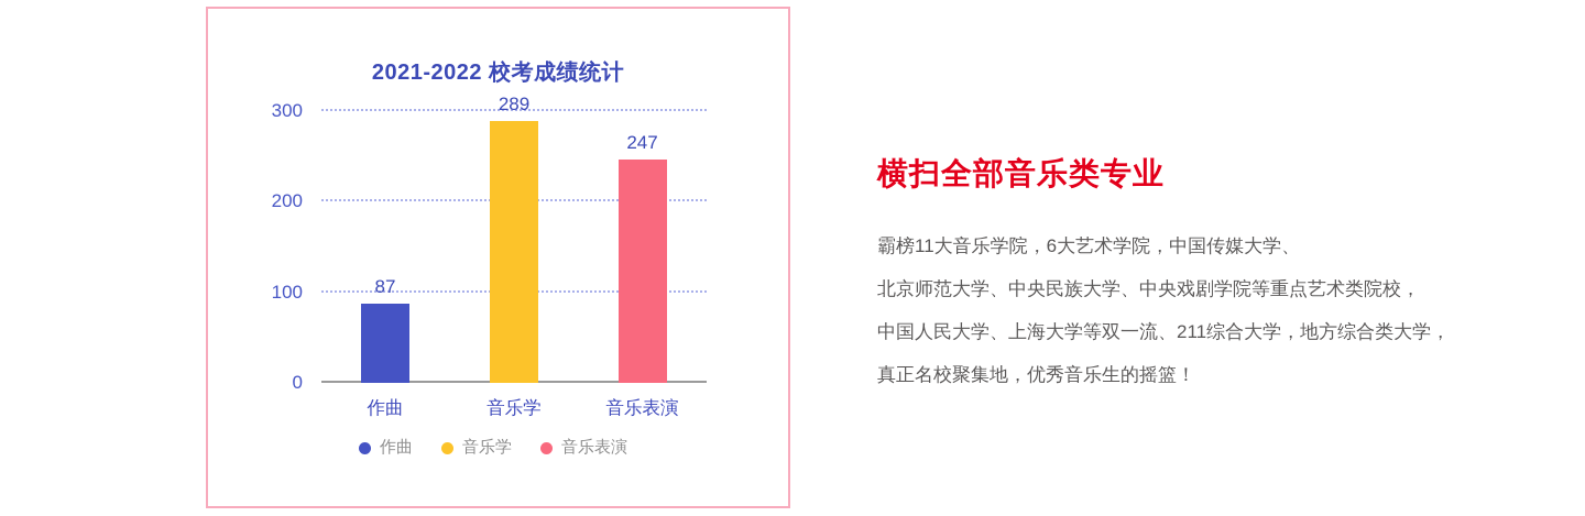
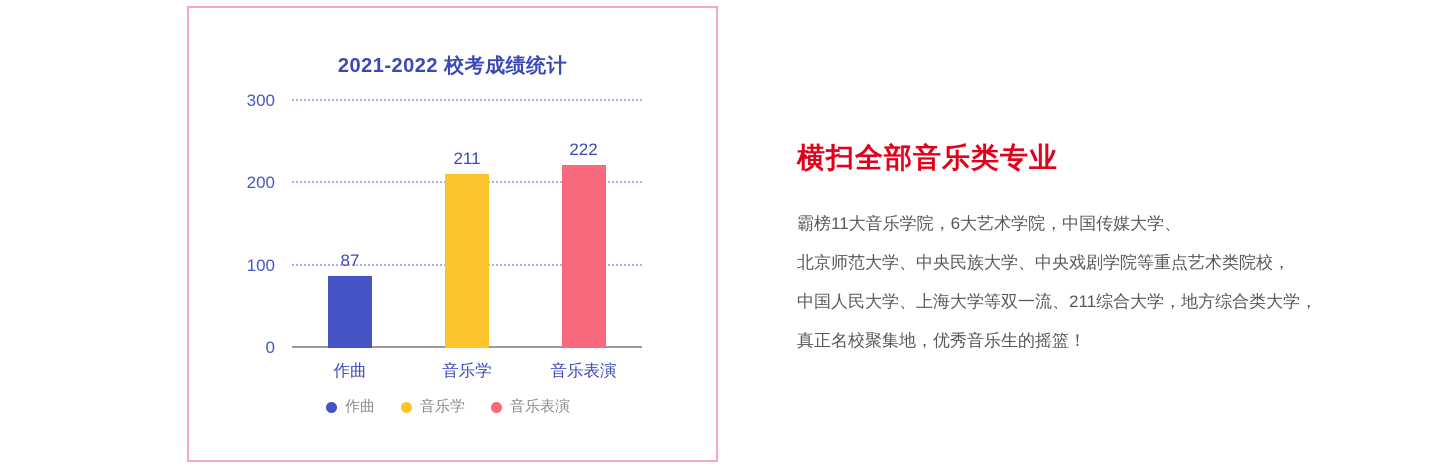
音乐学: 289 -> 211
音乐表演: 247 -> 222
